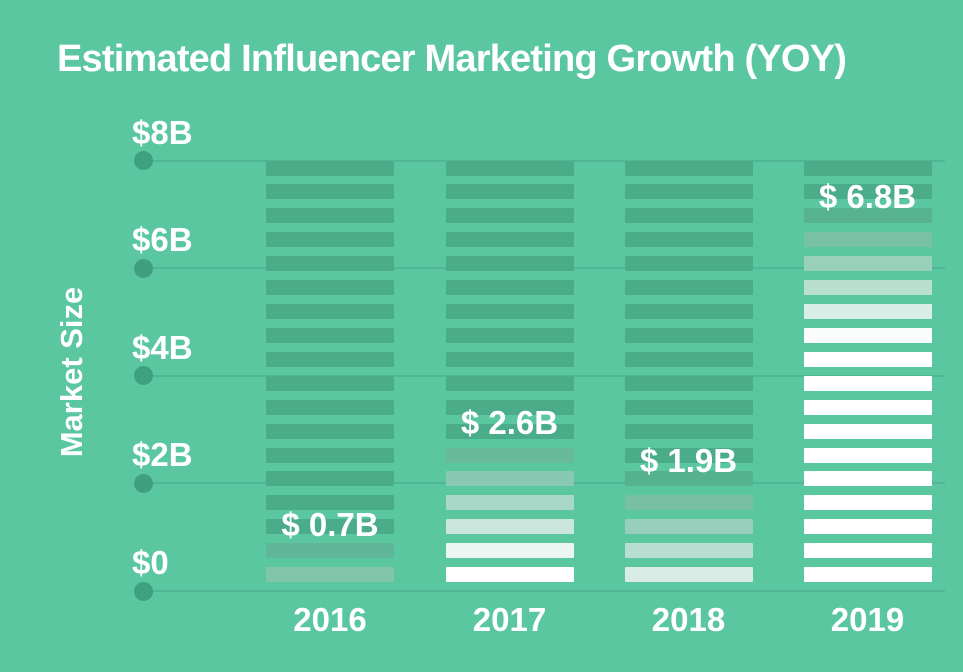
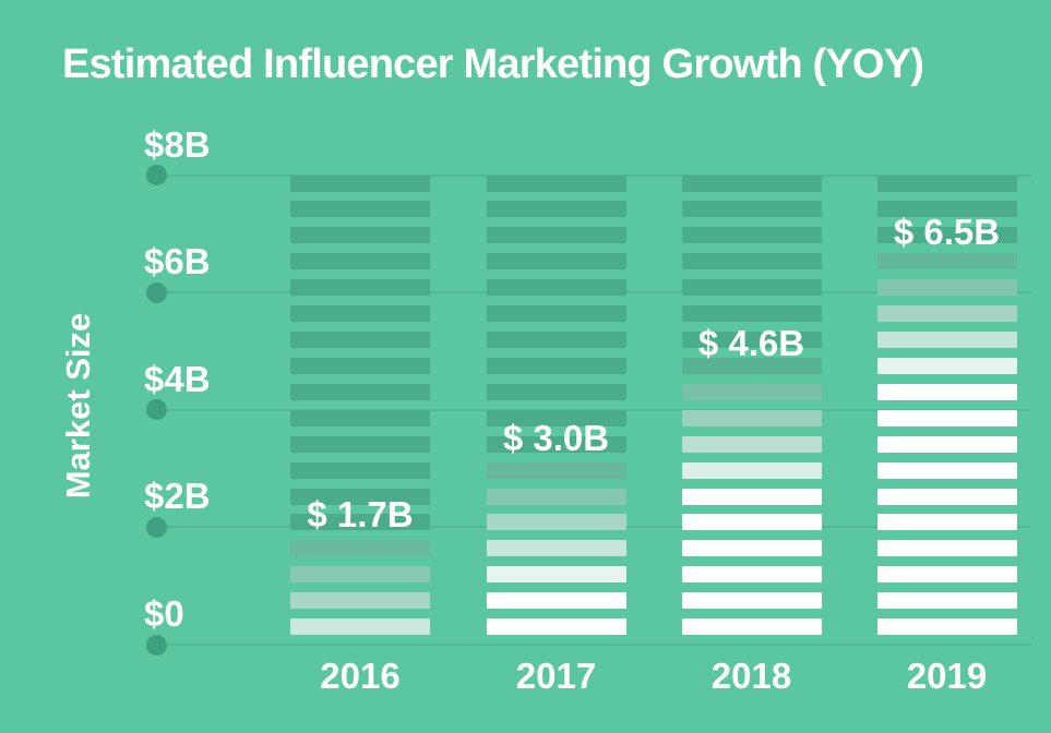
2016: 0.7B -> 1.7B
2017: 2.6B -> 3.0B
2018: 1.9B -> 4.6B
2019: 6.8B -> 6.5B
